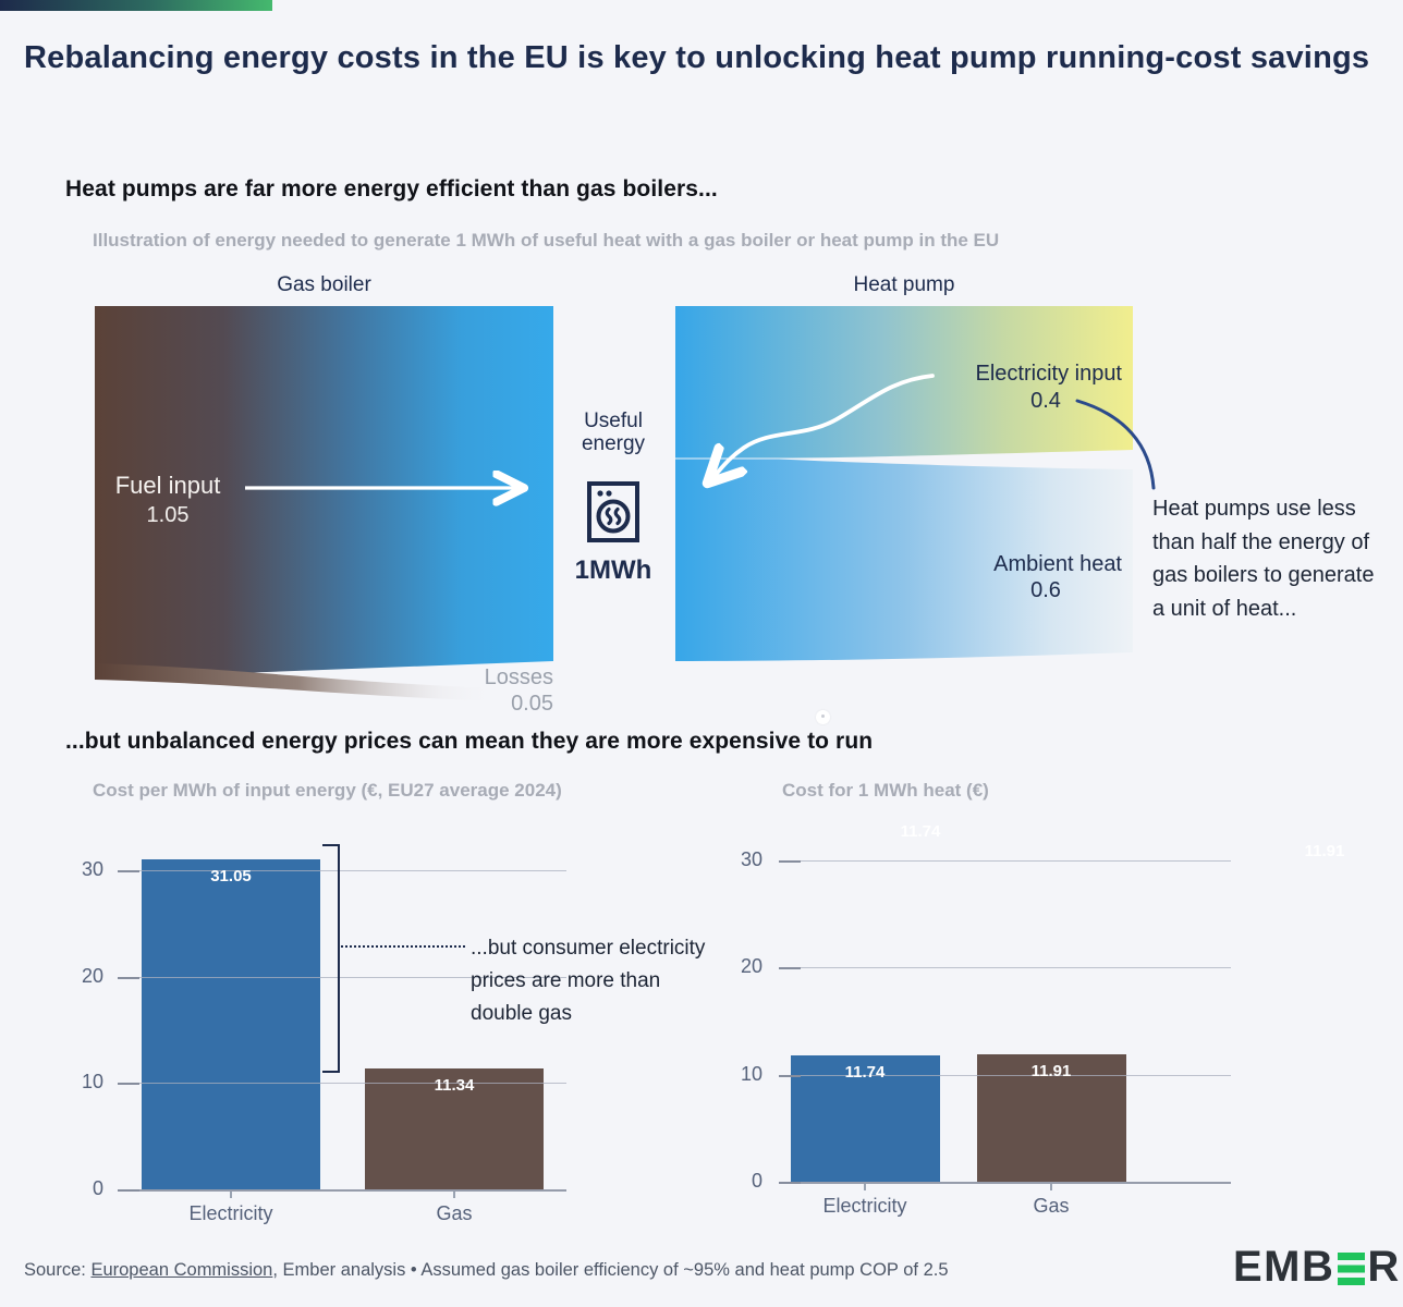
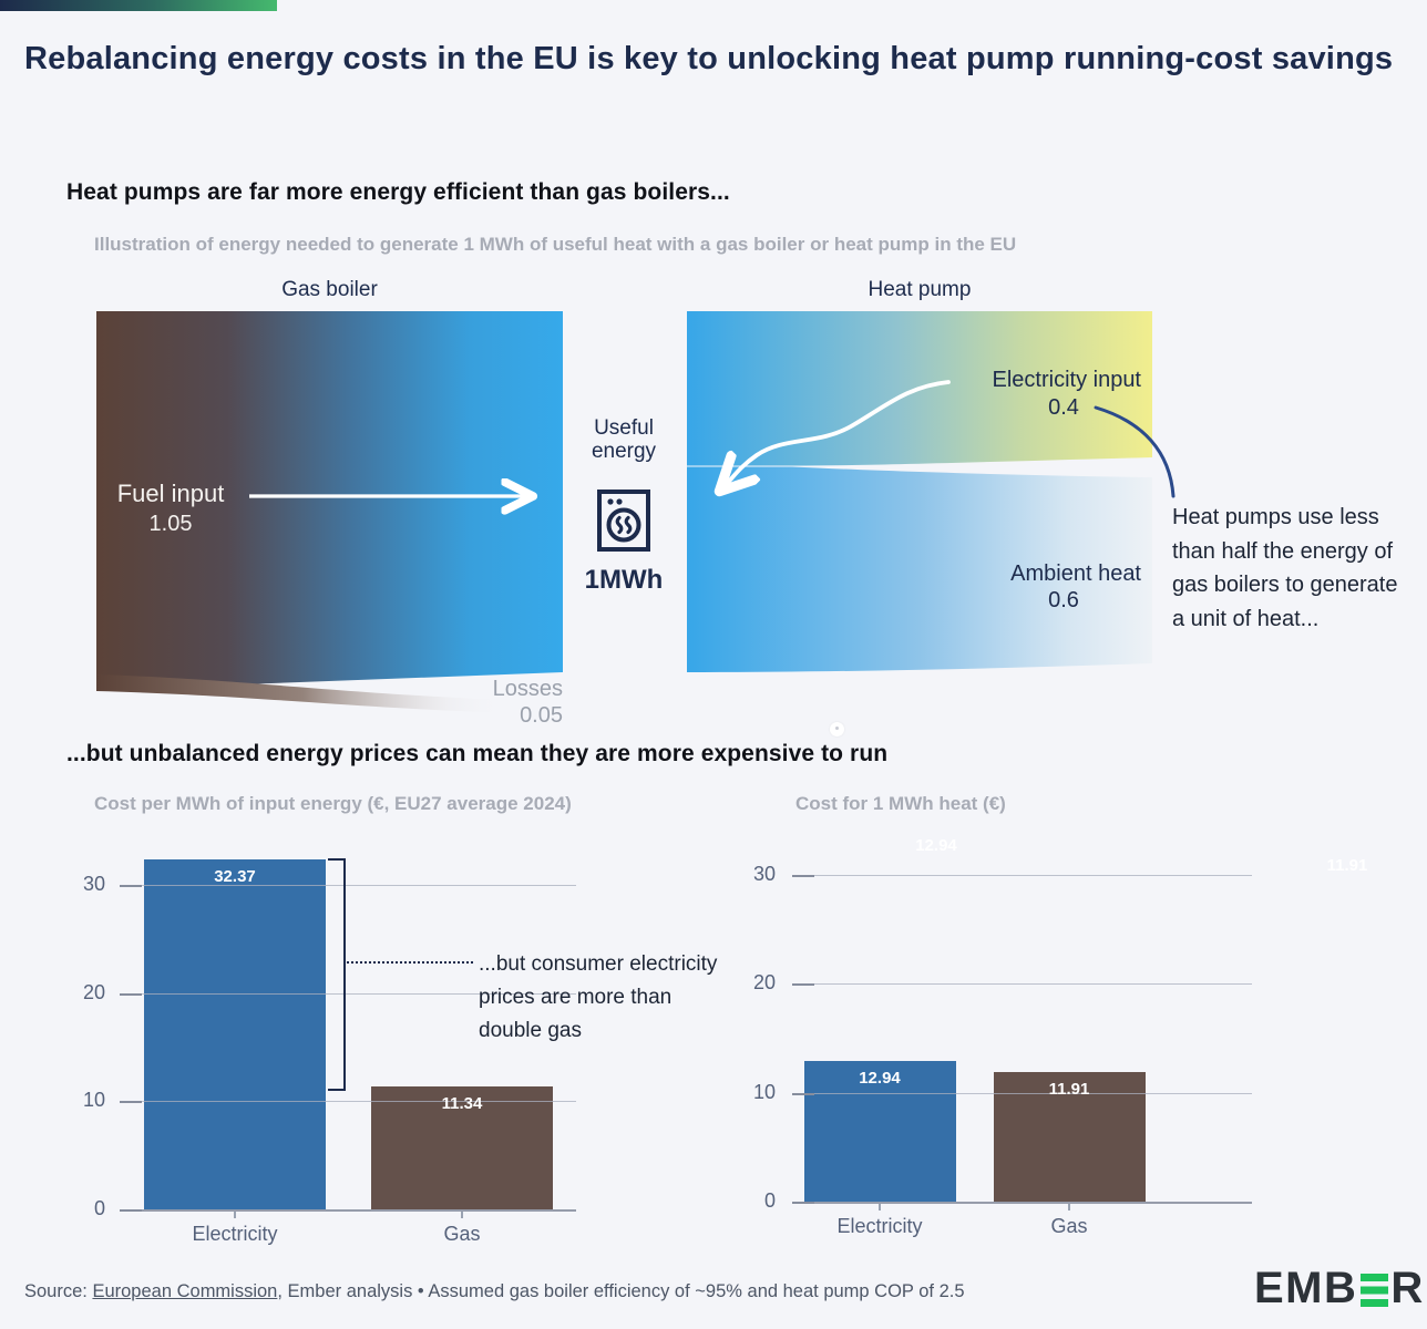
Cost per MWh of input energy (€, EU27 average 2024)/Electricity: 31.05 -> 32.37
Cost for 1 MWh heat (€)/Electricity: 11.74 -> 12.94
